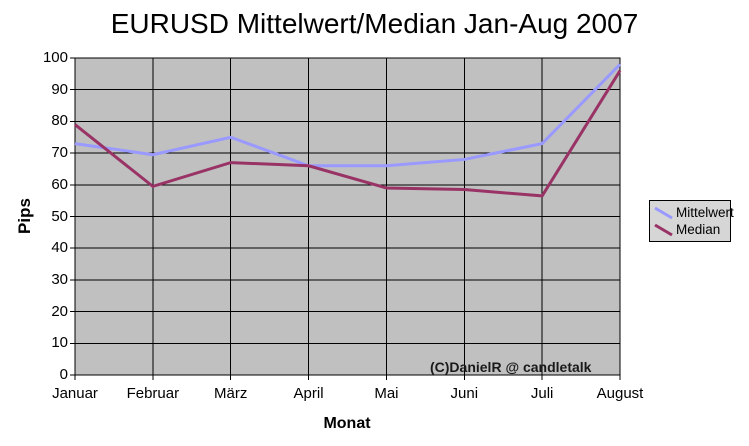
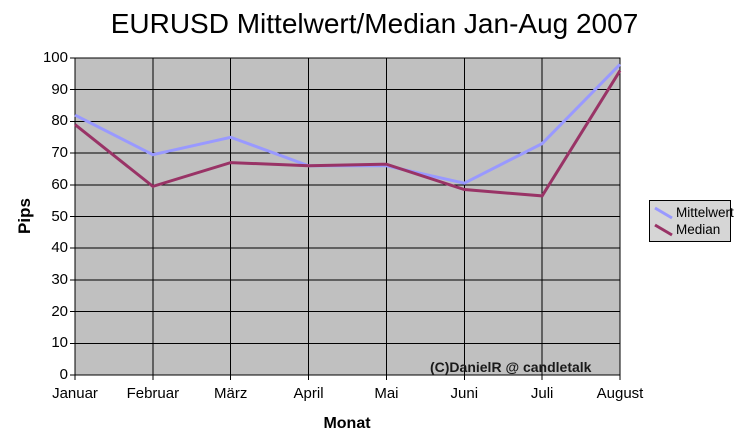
Mittelwert/Januar: 73 -> 82
Median/Mai: 59 -> 66
Mittelwert/Juni: 68 -> 60
